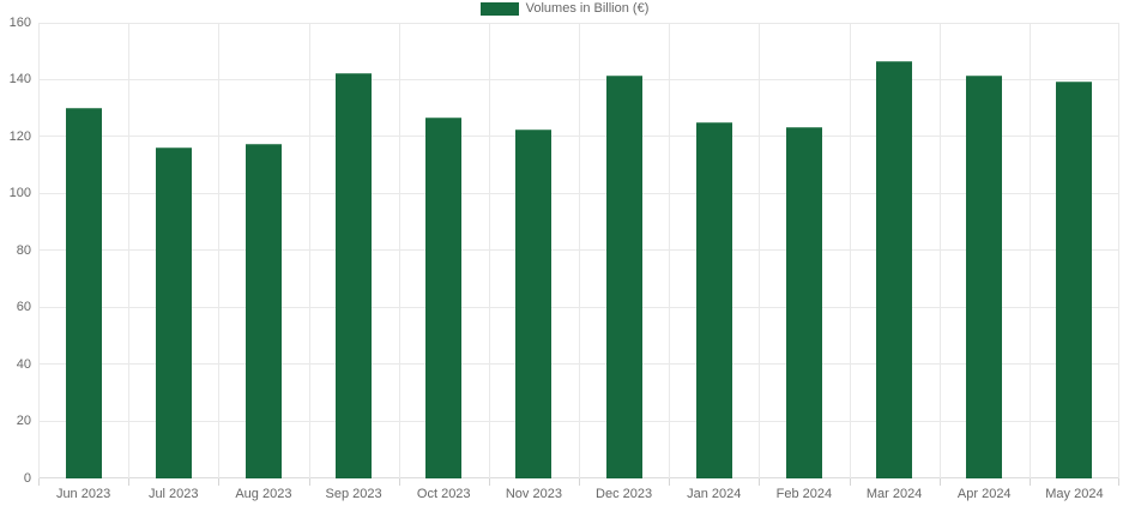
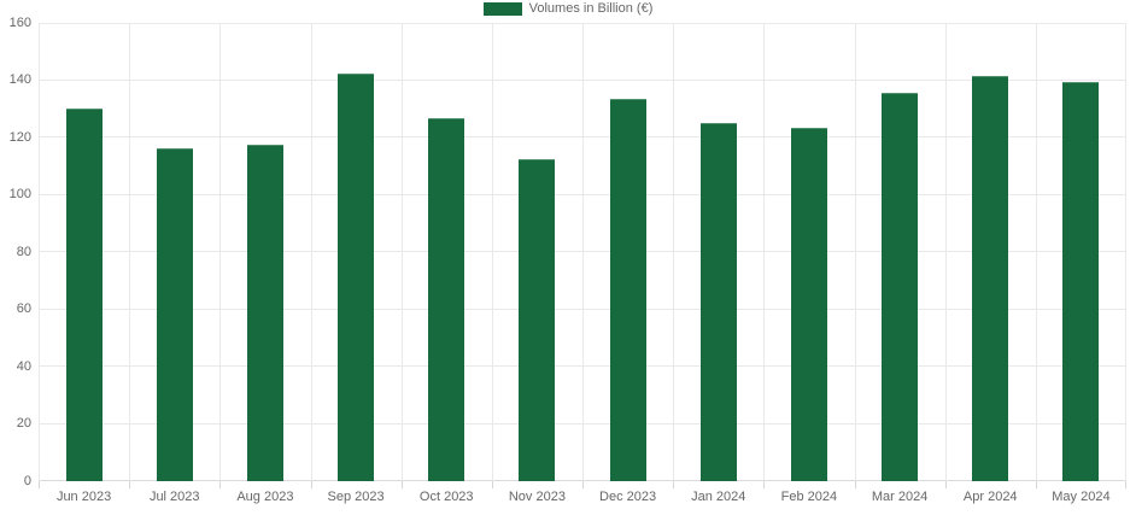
Nov 2023: 122 -> 112
Dec 2023: 141 -> 133
Mar 2024: 146 -> 135
